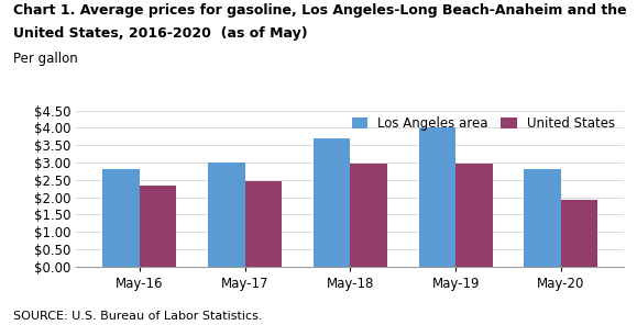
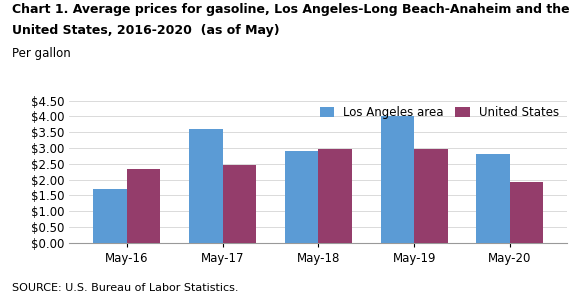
Los Angeles area/May-16: $2.8 -> $1.7
Los Angeles area/May-17: $3.0 -> $3.6
Los Angeles area/May-18: $3.7 -> $2.9
